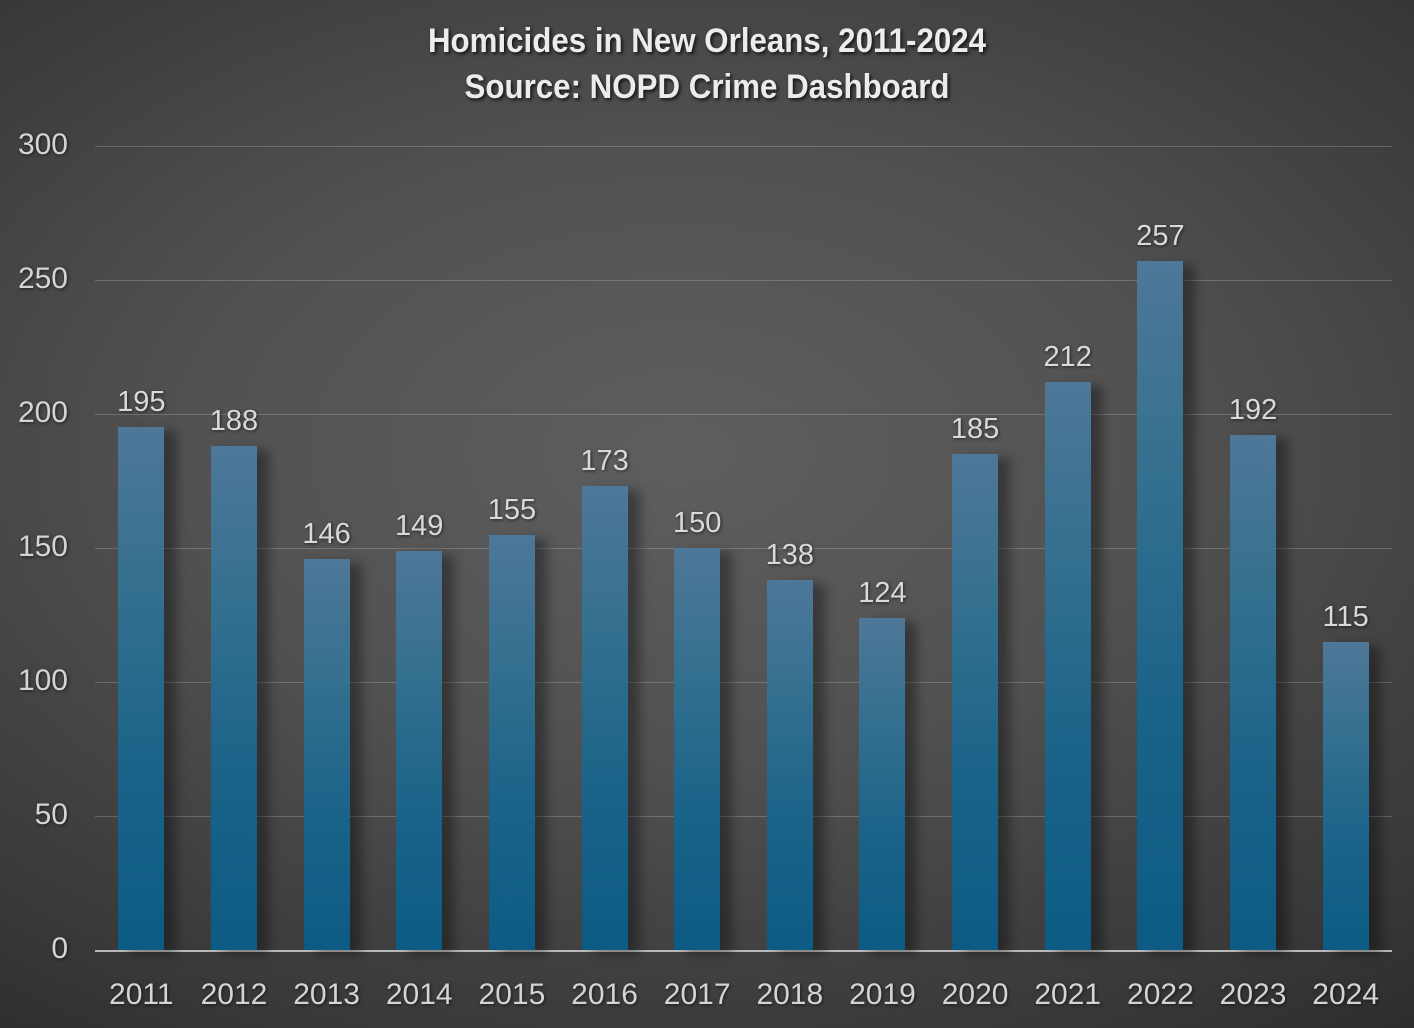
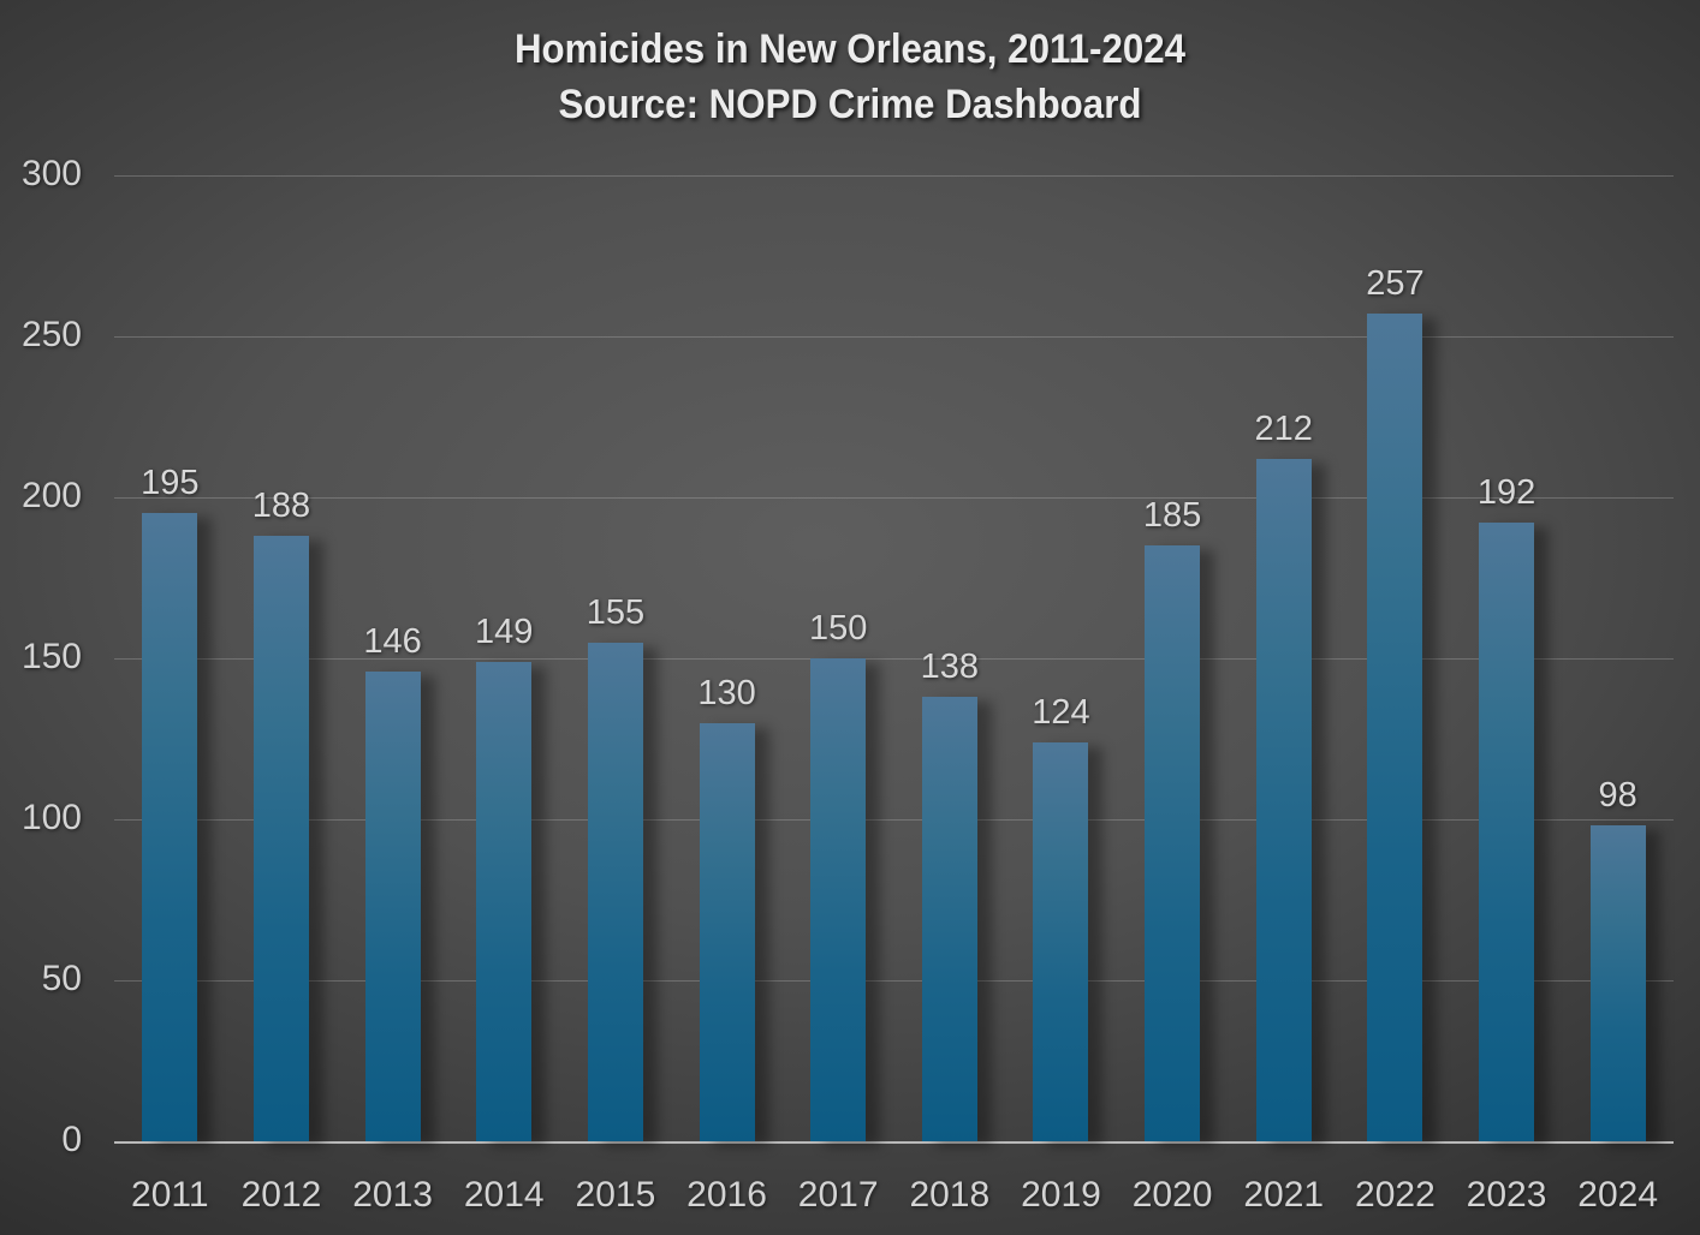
2016: 173 -> 130
2024: 115 -> 98
